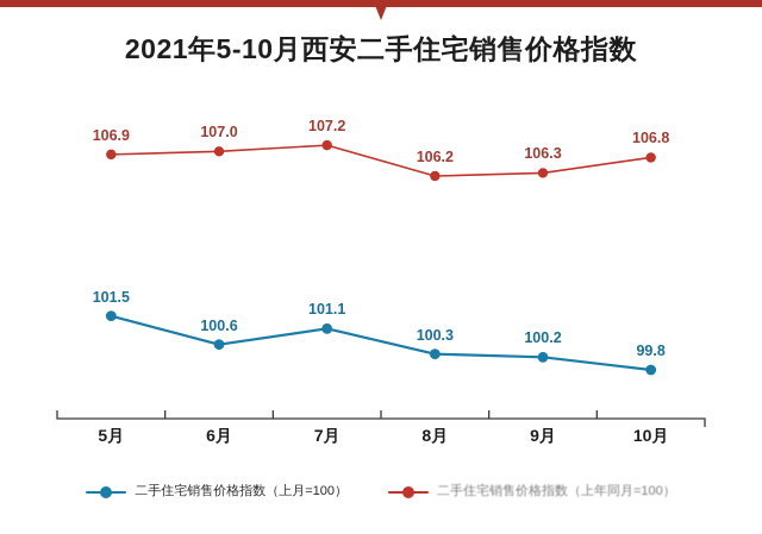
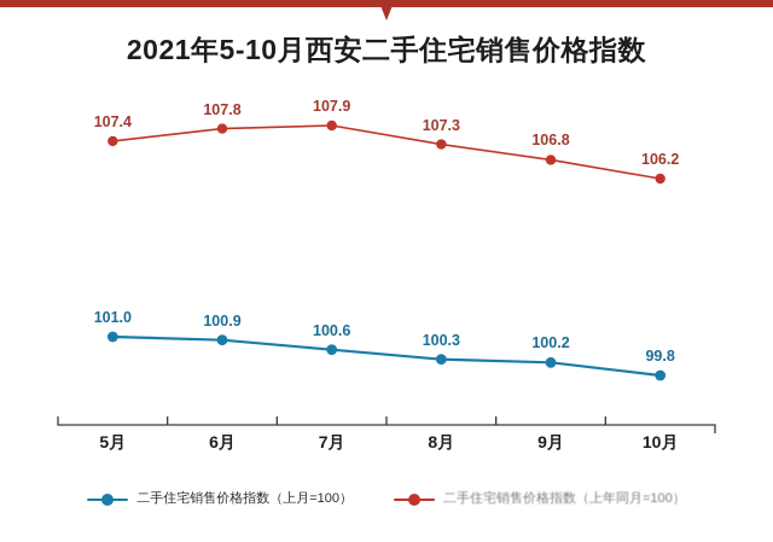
二手住宅销售价格指数（上年同月=100）/5月: 106.9 -> 107.4
二手住宅销售价格指数（上月=100）/5月: 101.5 -> 101.0
二手住宅销售价格指数（上年同月=100）/6月: 107.0 -> 107.8
二手住宅销售价格指数（上月=100）/6月: 100.6 -> 100.9
二手住宅销售价格指数（上年同月=100）/7月: 107.2 -> 107.9
二手住宅销售价格指数（上月=100）/7月: 101.1 -> 100.6
二手住宅销售价格指数（上年同月=100）/8月: 106.2 -> 107.3
二手住宅销售价格指数（上年同月=100）/9月: 106.3 -> 106.8
二手住宅销售价格指数（上年同月=100）/10月: 106.8 -> 106.2
